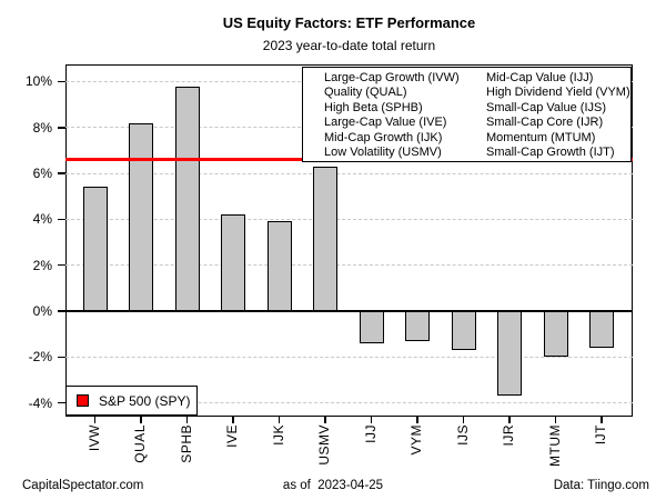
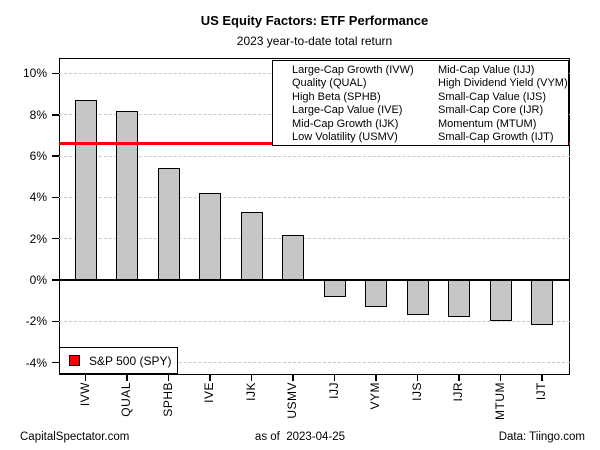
IVW: 5.4% -> 8.7%
SPHB: 9.8% -> 5.4%
IJK: 3.9% -> 3.3%
USMV: 6.3% -> 2.2%
IJJ: -1.4% -> -0.8%
IJR: -3.7% -> -1.8%
IJT: -1.6% -> -2.2%
